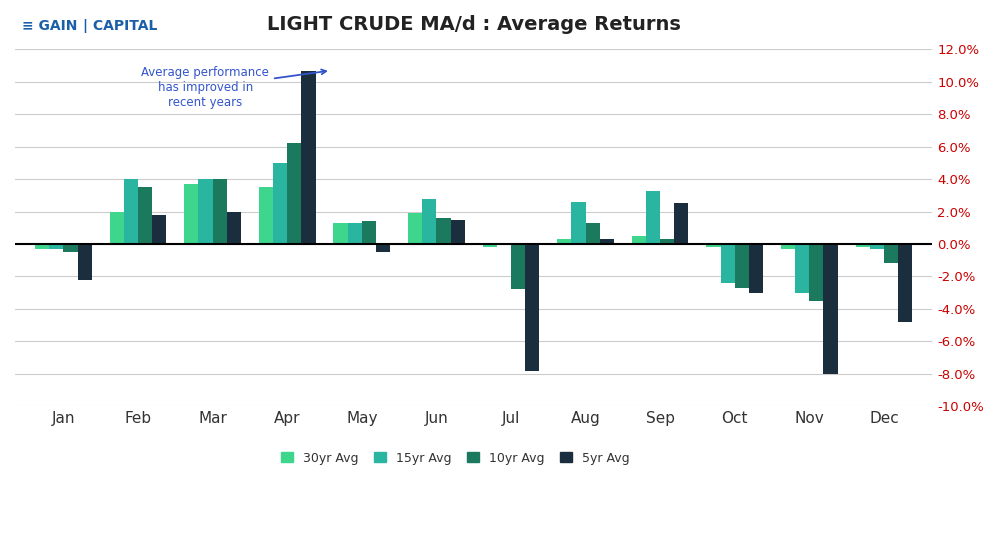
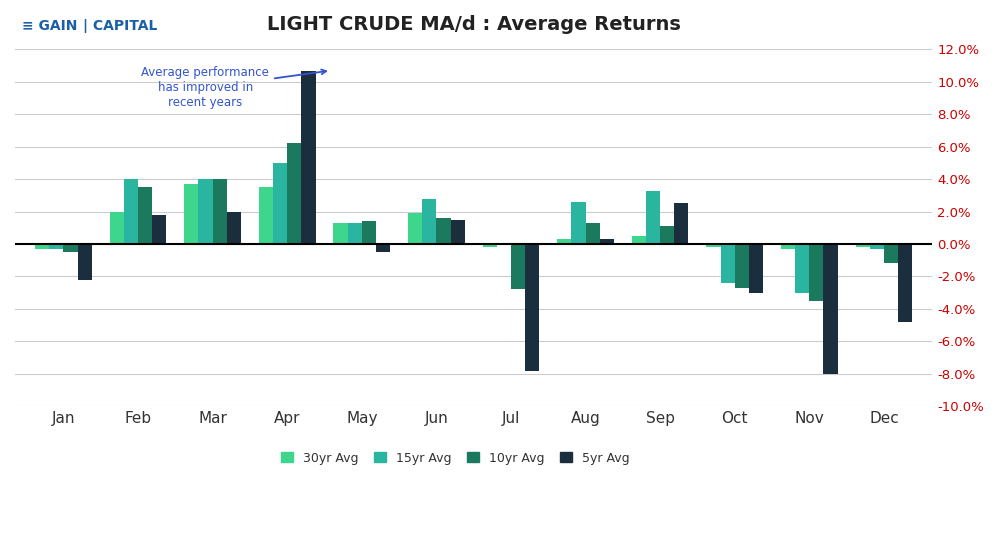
10yr Avg/Sep: 0.3% -> 1.1%
